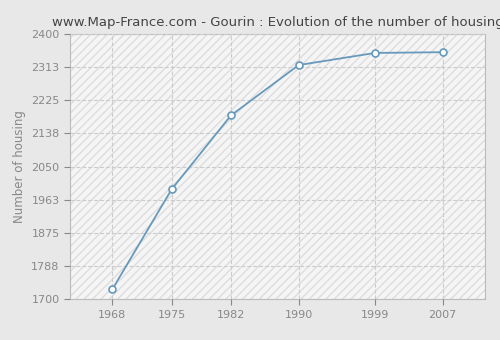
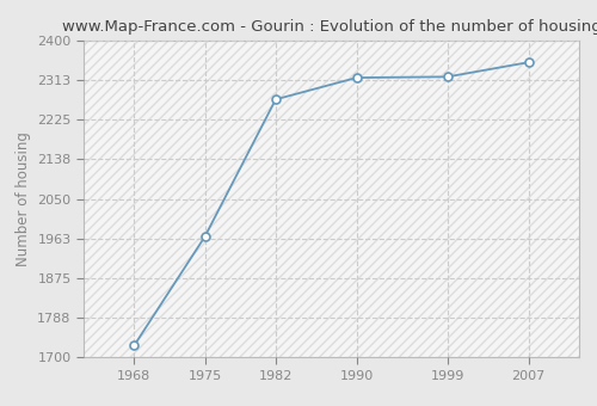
1975: 1990 -> 1967
1982: 2185 -> 2270
1999: 2350 -> 2320
